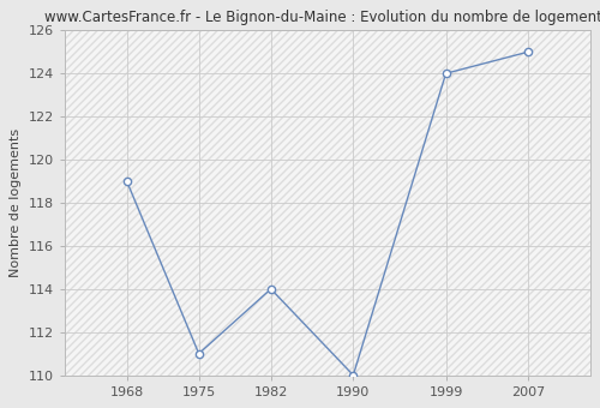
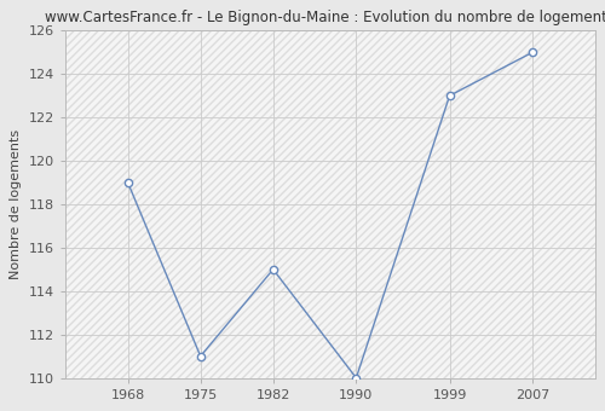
1982: 114 -> 115
1999: 124 -> 123
